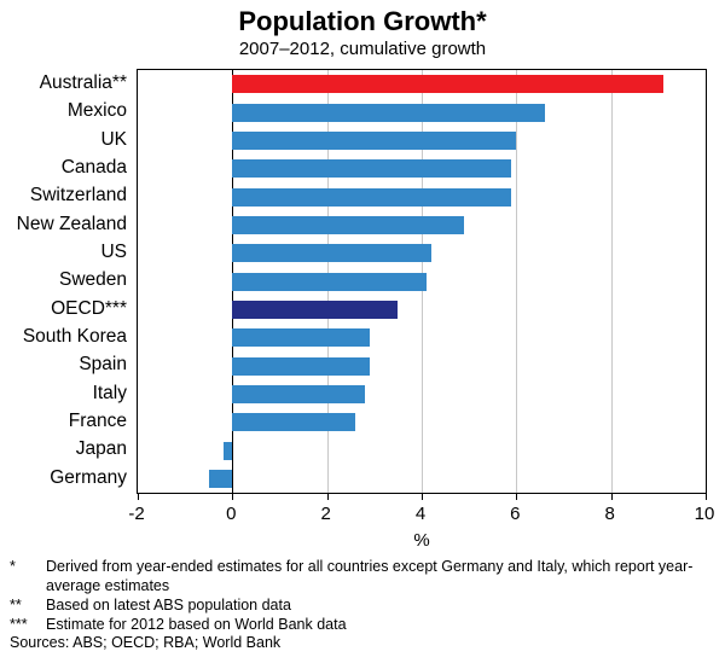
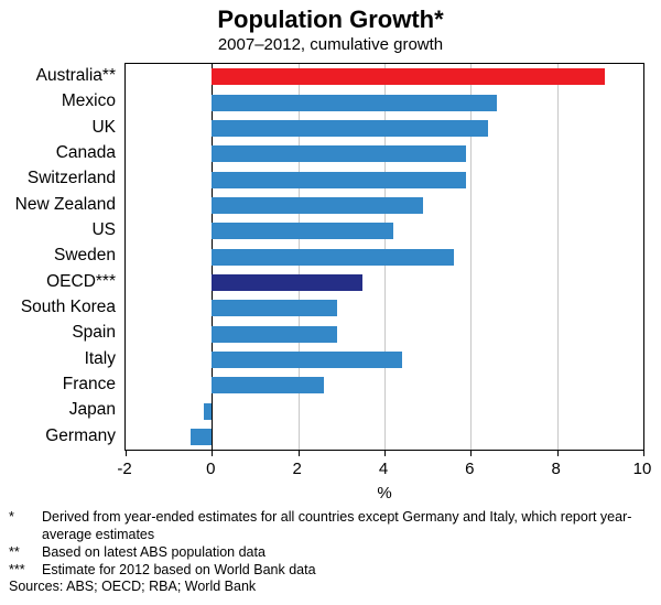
UK: 6.0 -> 6.4
Sweden: 4.1 -> 5.6
Italy: 2.8 -> 4.4
